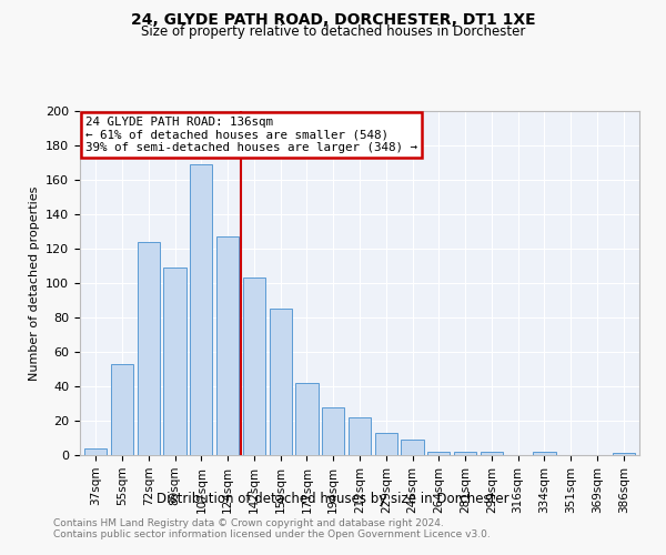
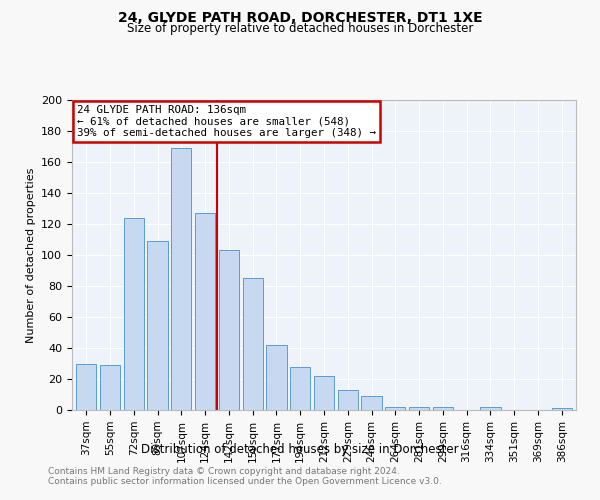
37sqm: 4 -> 30
55sqm: 53 -> 29
